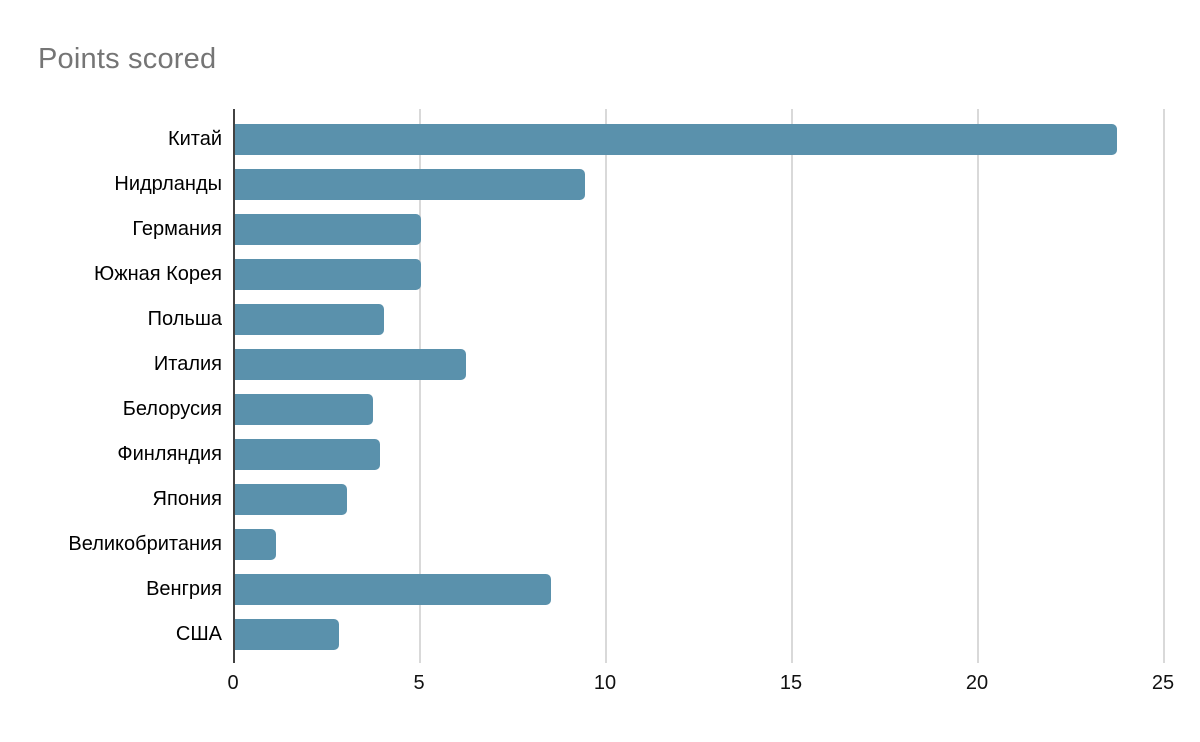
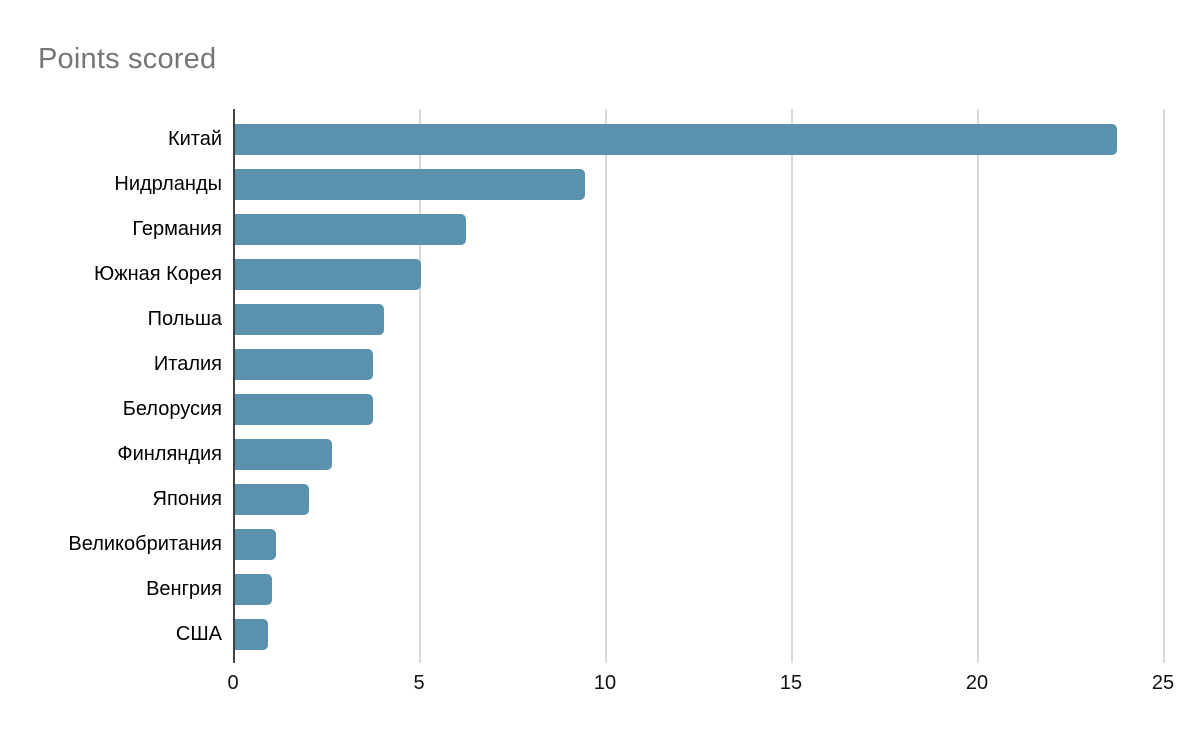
Германия: 5.0 -> 6.2
Италия: 6.2 -> 3.7
Финляндия: 3.9 -> 2.6
Япония: 3.0 -> 2.0
Венгрия: 8.5 -> 1.0
США: 2.8 -> 0.9
